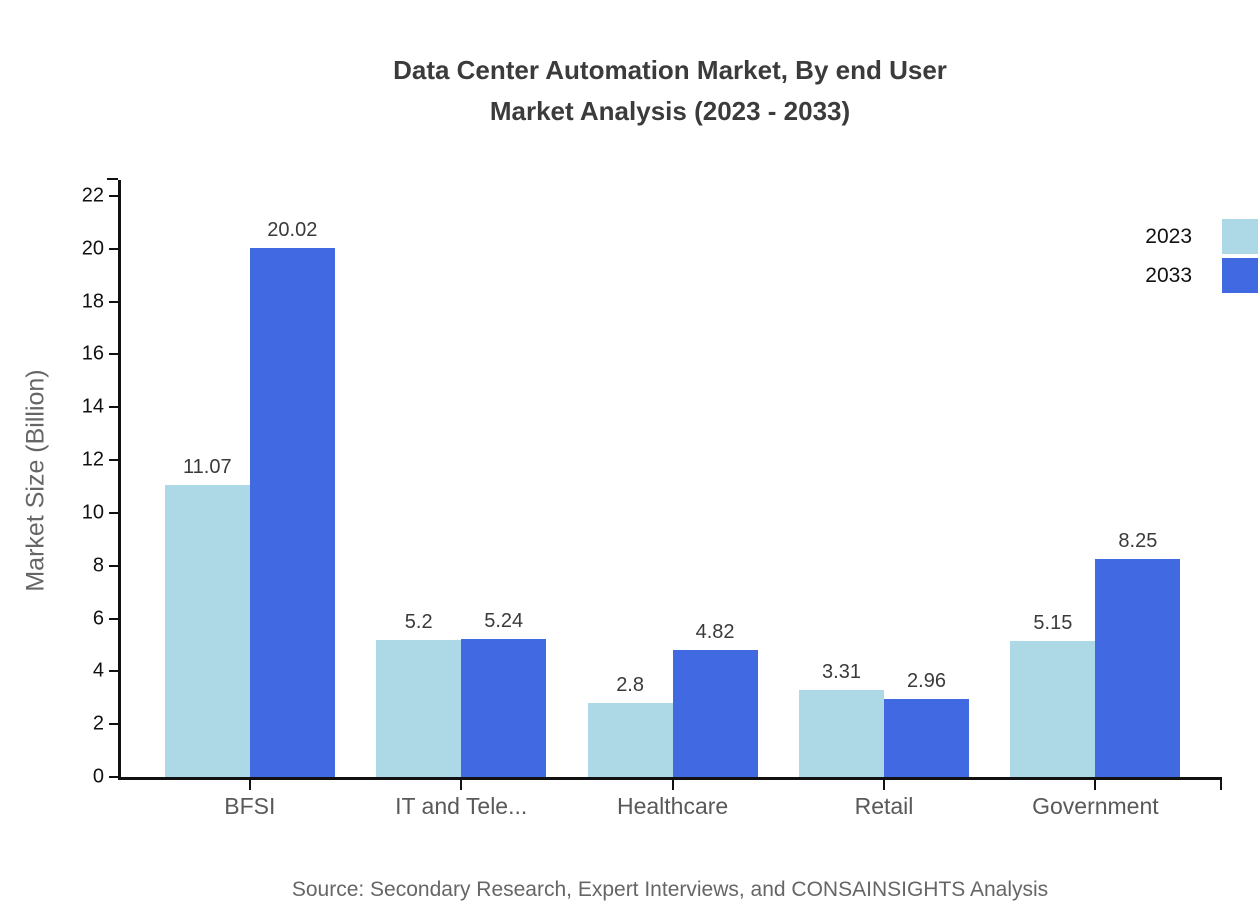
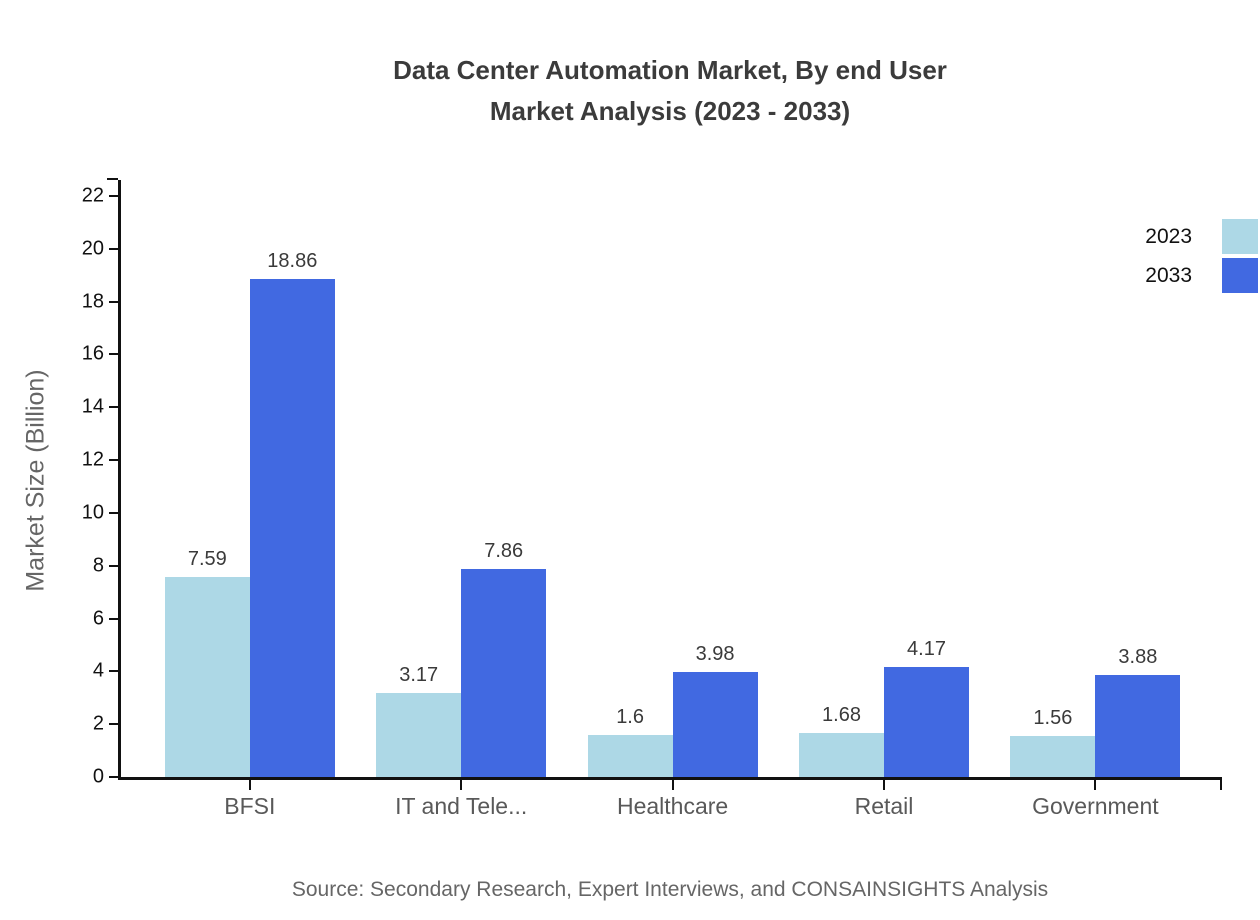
2023/BFSI: 11.07 -> 7.59
2033/BFSI: 20.02 -> 18.86
2023/IT and Tele...: 5.2 -> 3.17
2033/IT and Tele...: 5.24 -> 7.86
2023/Healthcare: 2.8 -> 1.6
2033/Healthcare: 4.82 -> 3.98
2023/Retail: 3.31 -> 1.68
2033/Retail: 2.96 -> 4.17
2023/Government: 5.15 -> 1.56
2033/Government: 8.25 -> 3.88
